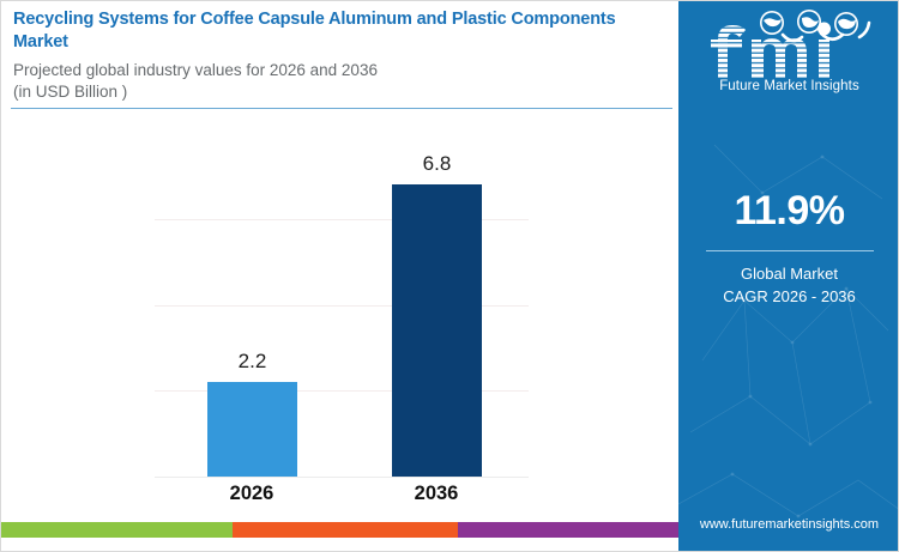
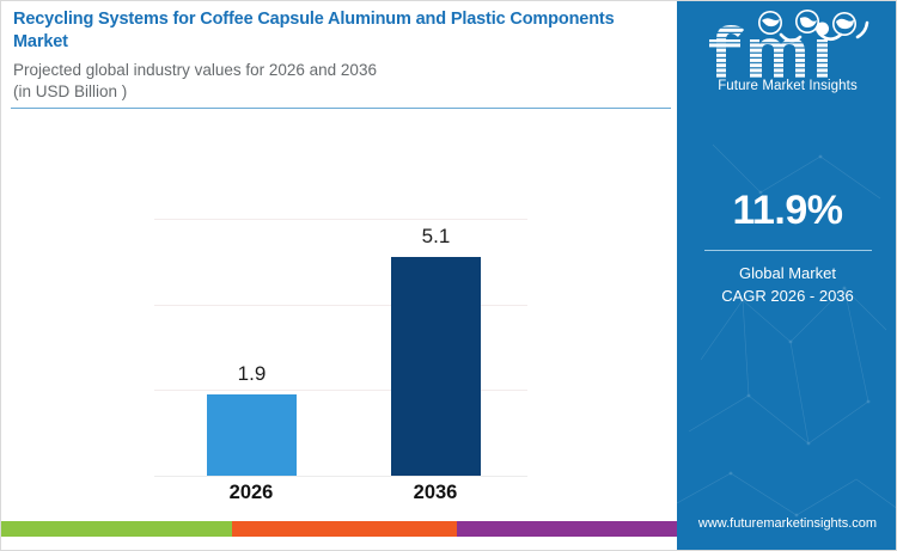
2026: 2.2 -> 1.9
2036: 6.8 -> 5.1
